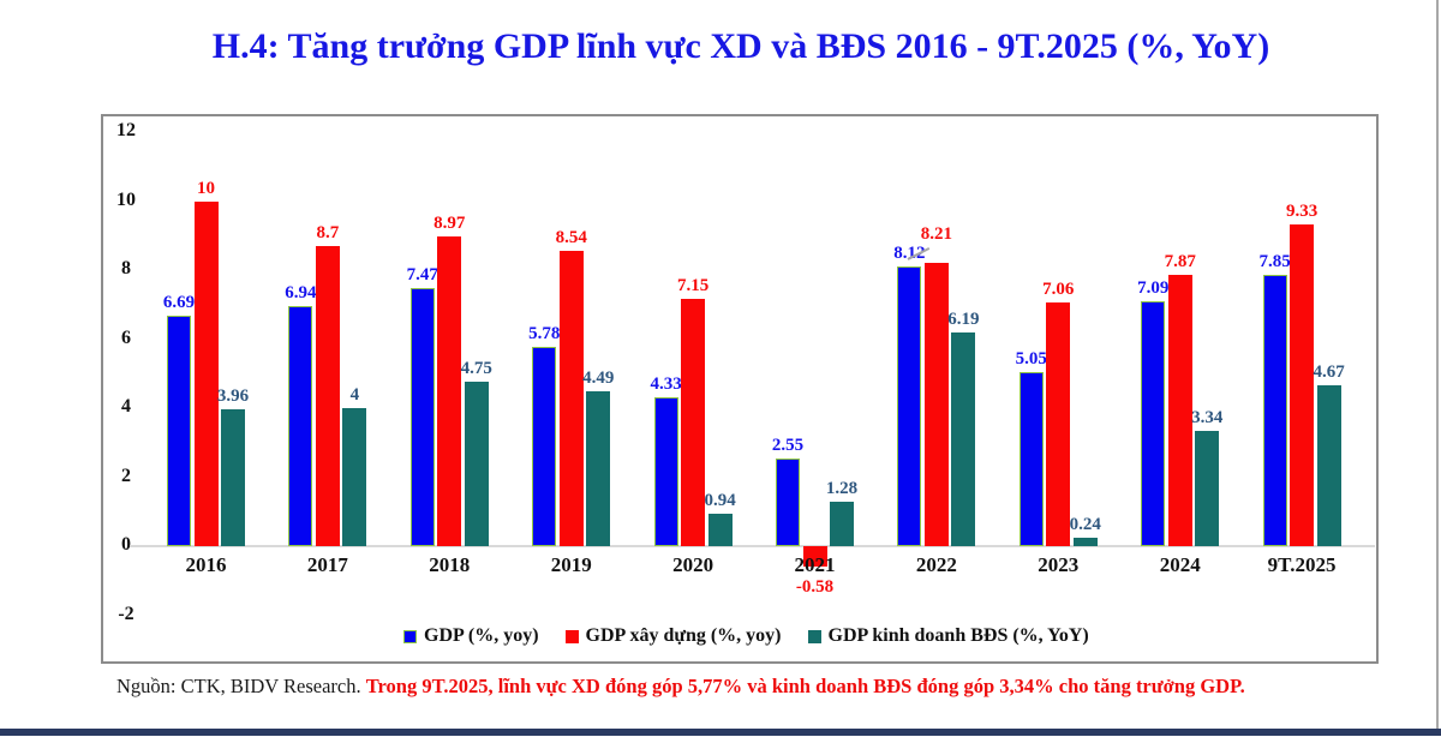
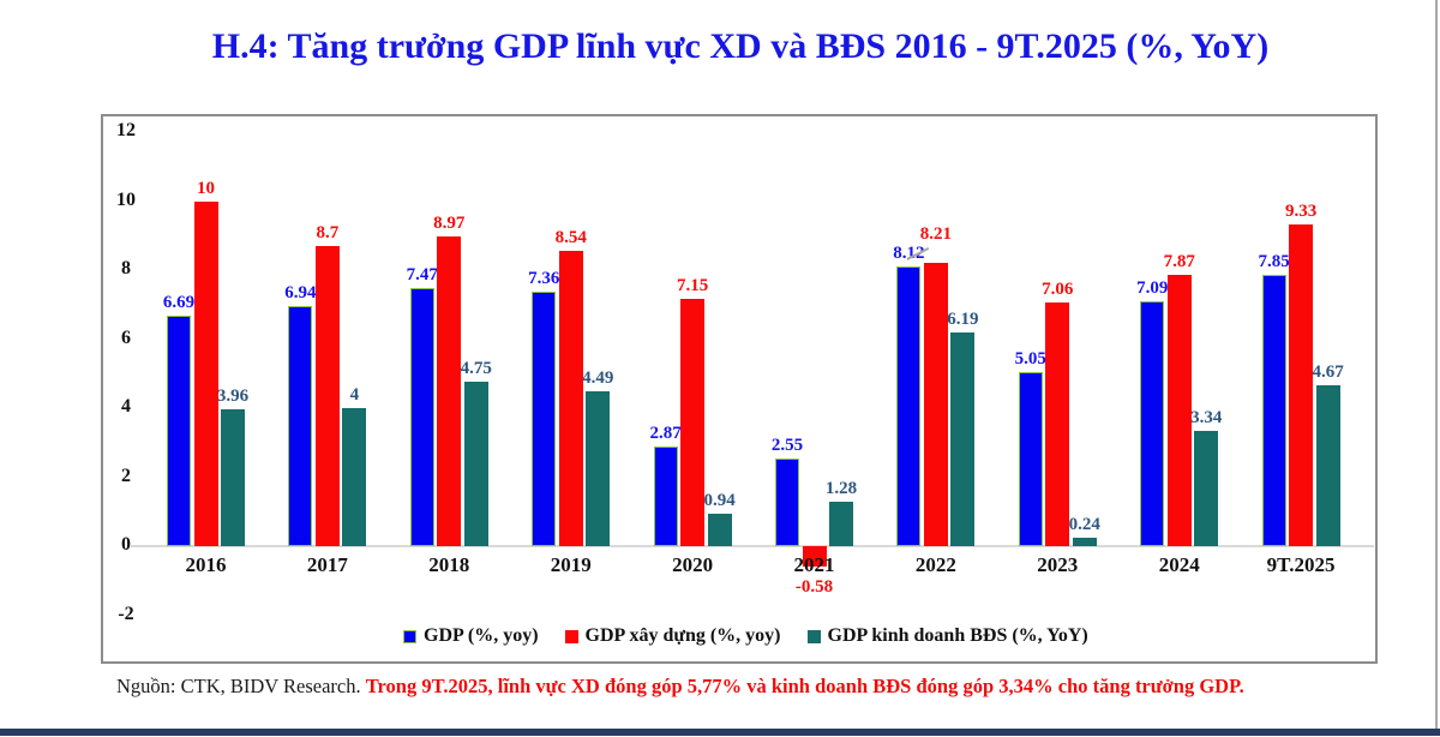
GDP (%, yoy)/2019: 5.78 -> 7.36
GDP (%, yoy)/2020: 4.33 -> 2.87
